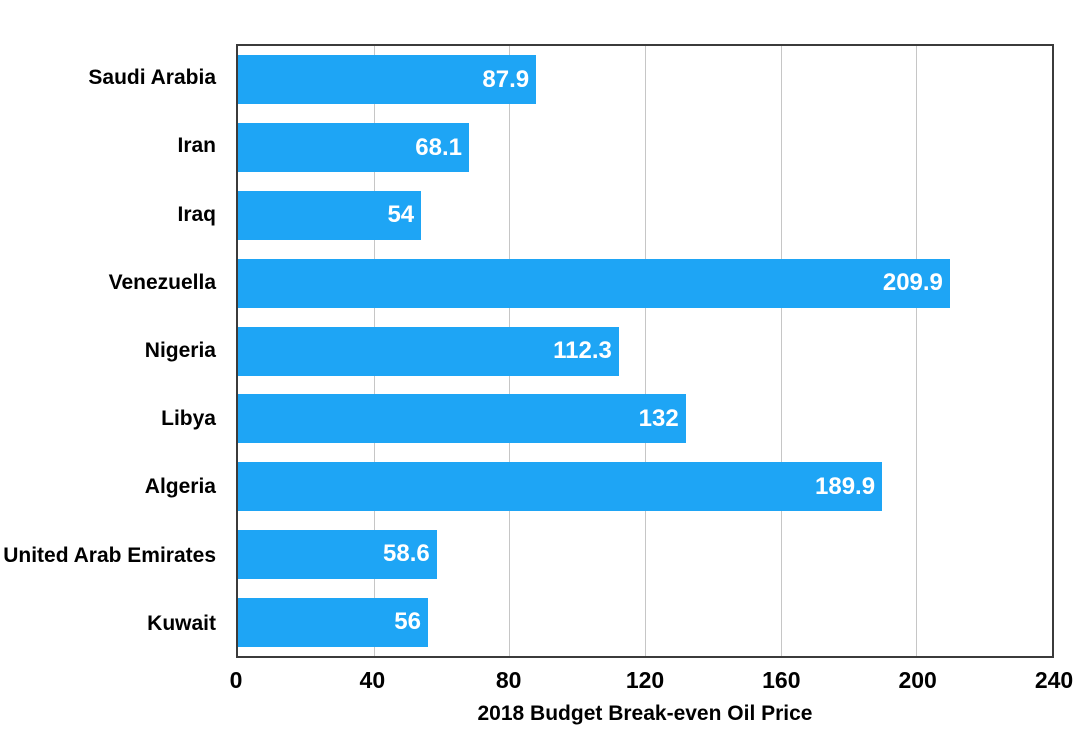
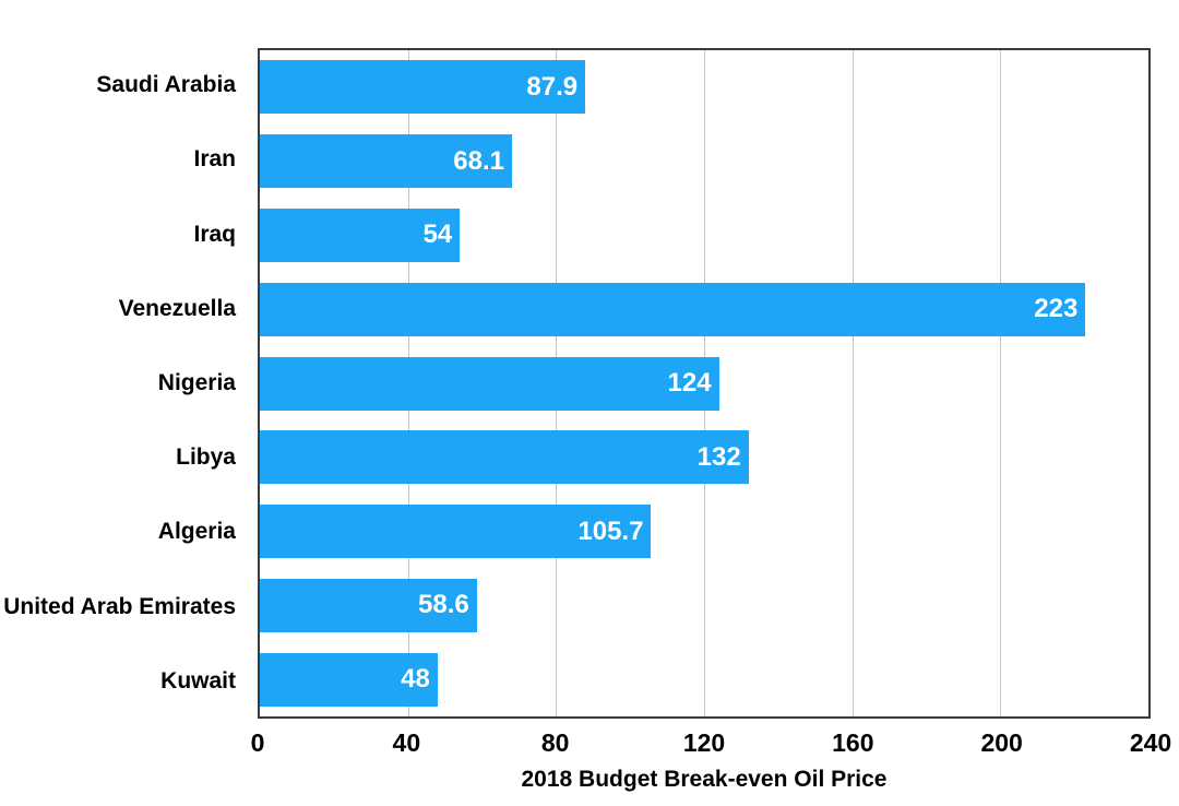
Venezuella: 209.9 -> 223
Nigeria: 112.3 -> 124
Algeria: 189.9 -> 105.7
Kuwait: 56 -> 48
